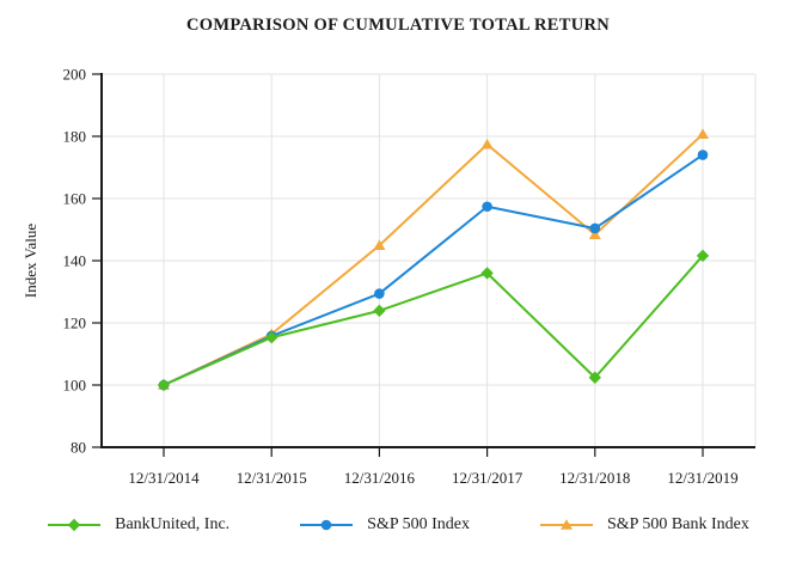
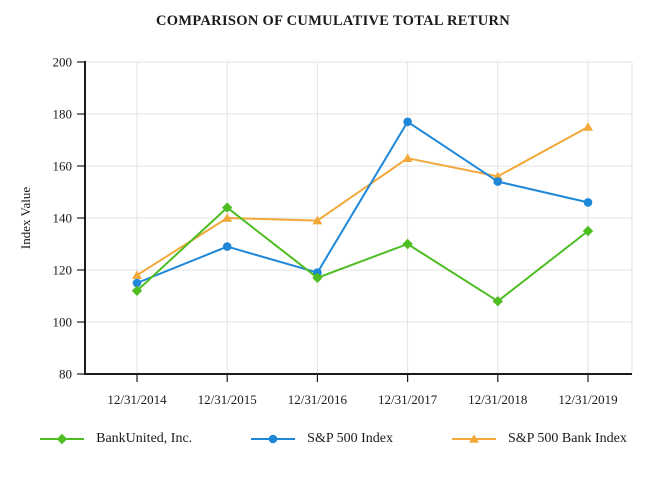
BankUnited, Inc./12/31/2014: 100 -> 112
S&P 500 Index/12/31/2014: 100 -> 115
S&P 500 Bank Index/12/31/2014: 100 -> 118
BankUnited, Inc./12/31/2015: 115 -> 144
S&P 500 Index/12/31/2015: 116 -> 129
S&P 500 Bank Index/12/31/2015: 116 -> 140
BankUnited, Inc./12/31/2016: 124 -> 117
S&P 500 Index/12/31/2016: 129 -> 119
S&P 500 Bank Index/12/31/2016: 145 -> 139
BankUnited, Inc./12/31/2017: 136 -> 130
S&P 500 Index/12/31/2017: 157 -> 177
S&P 500 Bank Index/12/31/2017: 177 -> 163
BankUnited, Inc./12/31/2018: 102 -> 108
S&P 500 Index/12/31/2018: 150 -> 154
S&P 500 Bank Index/12/31/2018: 148 -> 156
BankUnited, Inc./12/31/2019: 142 -> 135
S&P 500 Index/12/31/2019: 174 -> 146
S&P 500 Bank Index/12/31/2019: 181 -> 175
